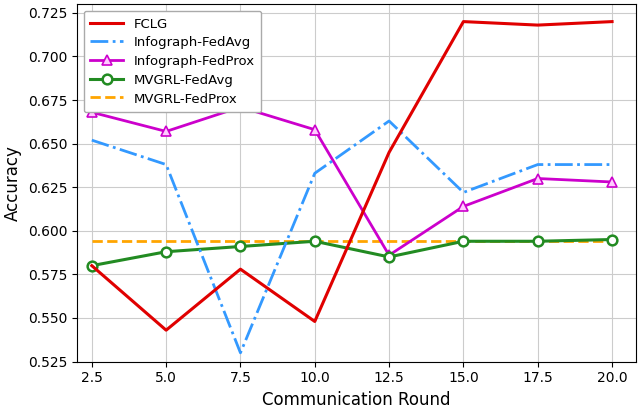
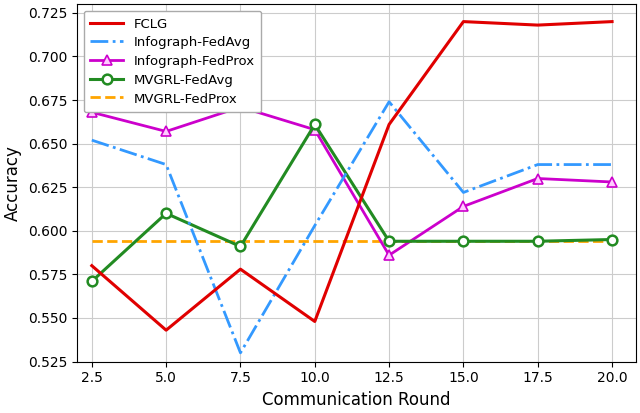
MVGRL-FedAvg/2.5: 0.580 -> 0.571
MVGRL-FedAvg/5.0: 0.588 -> 0.610
Infograph-FedAvg/10.0: 0.633 -> 0.603
MVGRL-FedAvg/10.0: 0.594 -> 0.661
FCLG/12.5: 0.645 -> 0.661
Infograph-FedAvg/12.5: 0.663 -> 0.674
MVGRL-FedAvg/12.5: 0.585 -> 0.594
